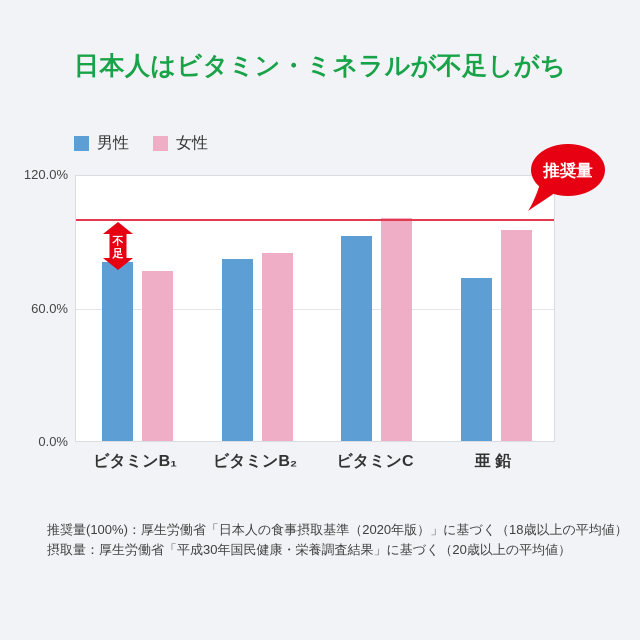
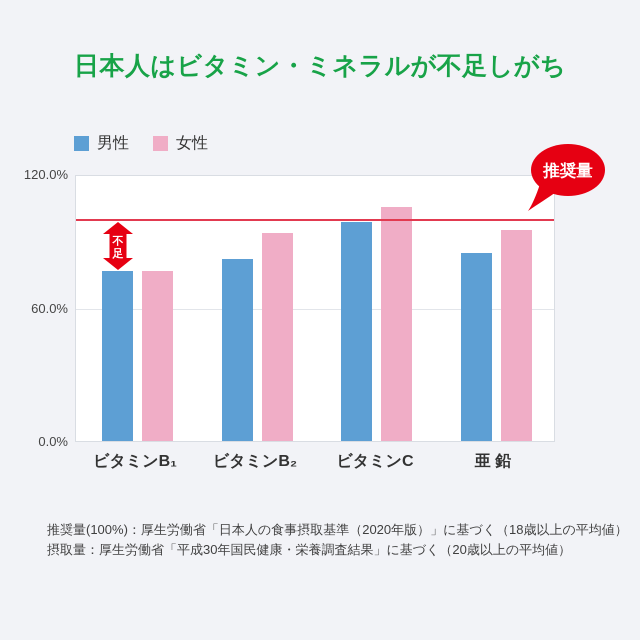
男性/ビタミンB₁: 81% -> 77%
女性/ビタミンB₂: 85% -> 94%
男性/ビタミンC: 93% -> 99%
女性/ビタミンC: 101% -> 106%
男性/亜 鉛: 74% -> 85%
